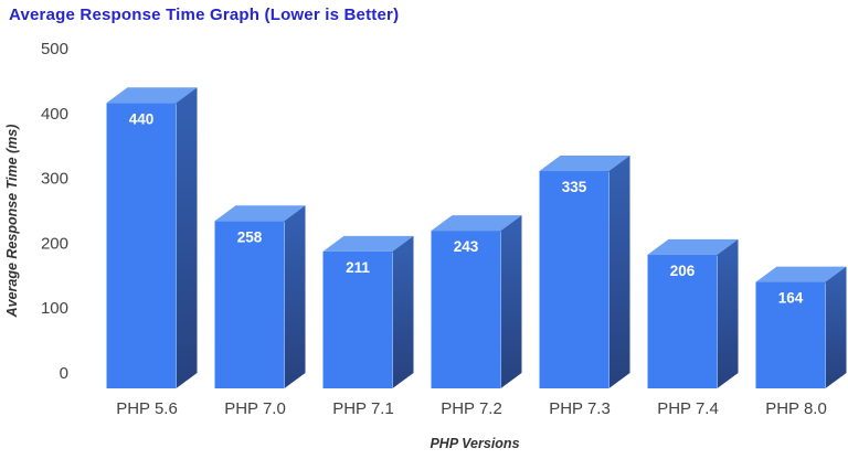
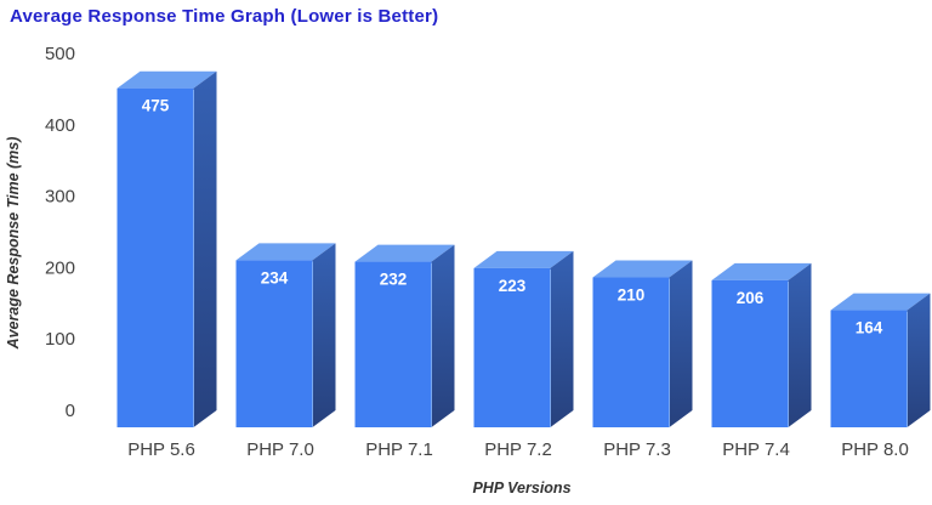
PHP 5.6: 440 -> 475
PHP 7.0: 258 -> 234
PHP 7.1: 211 -> 232
PHP 7.2: 243 -> 223
PHP 7.3: 335 -> 210
